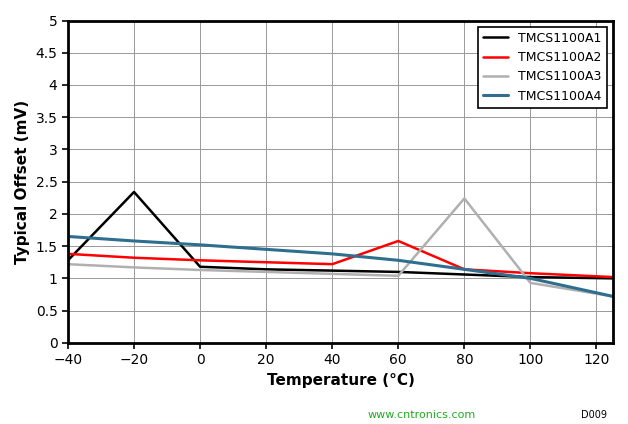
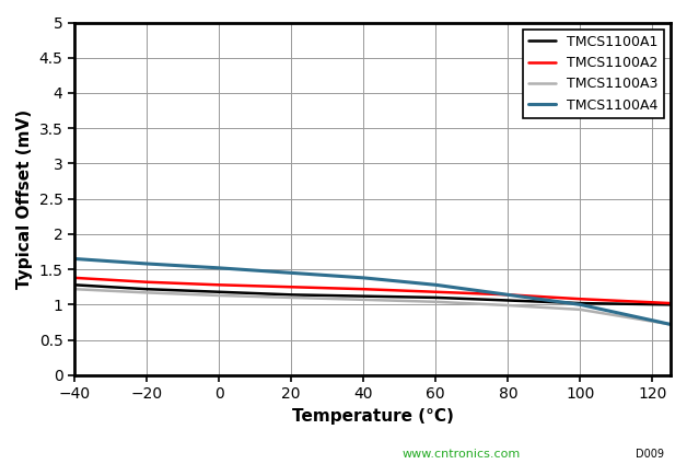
TMCS1100A1/−20: 2.34 -> 1.22
TMCS1100A2/60: 1.58 -> 1.18
TMCS1100A3/80: 2.24 -> 0.99
